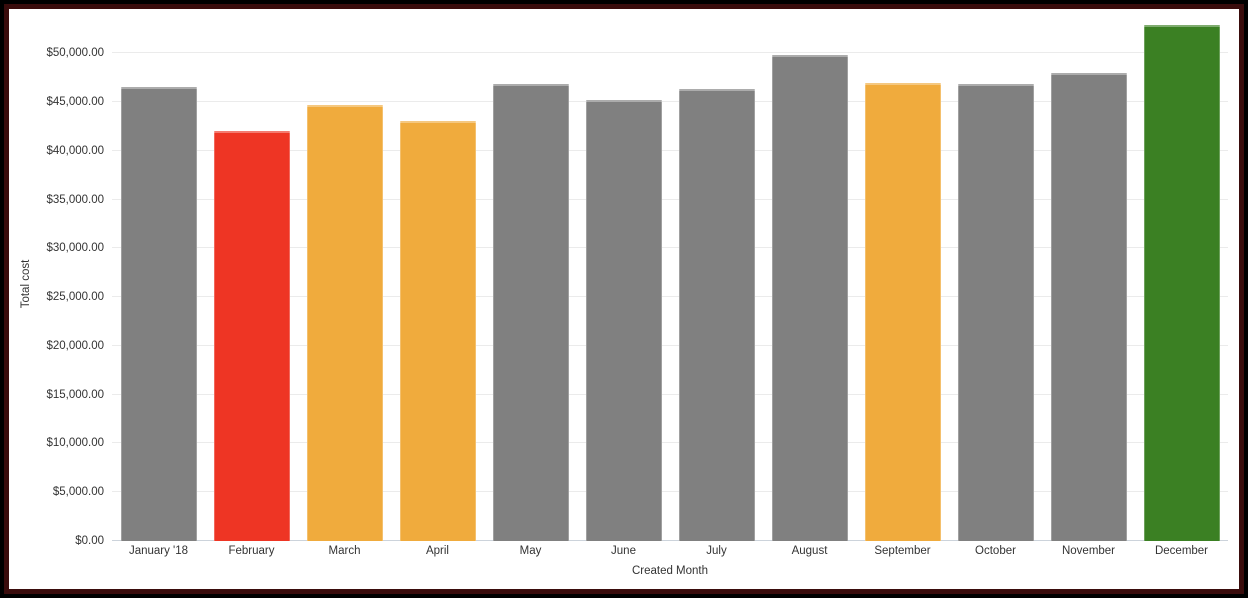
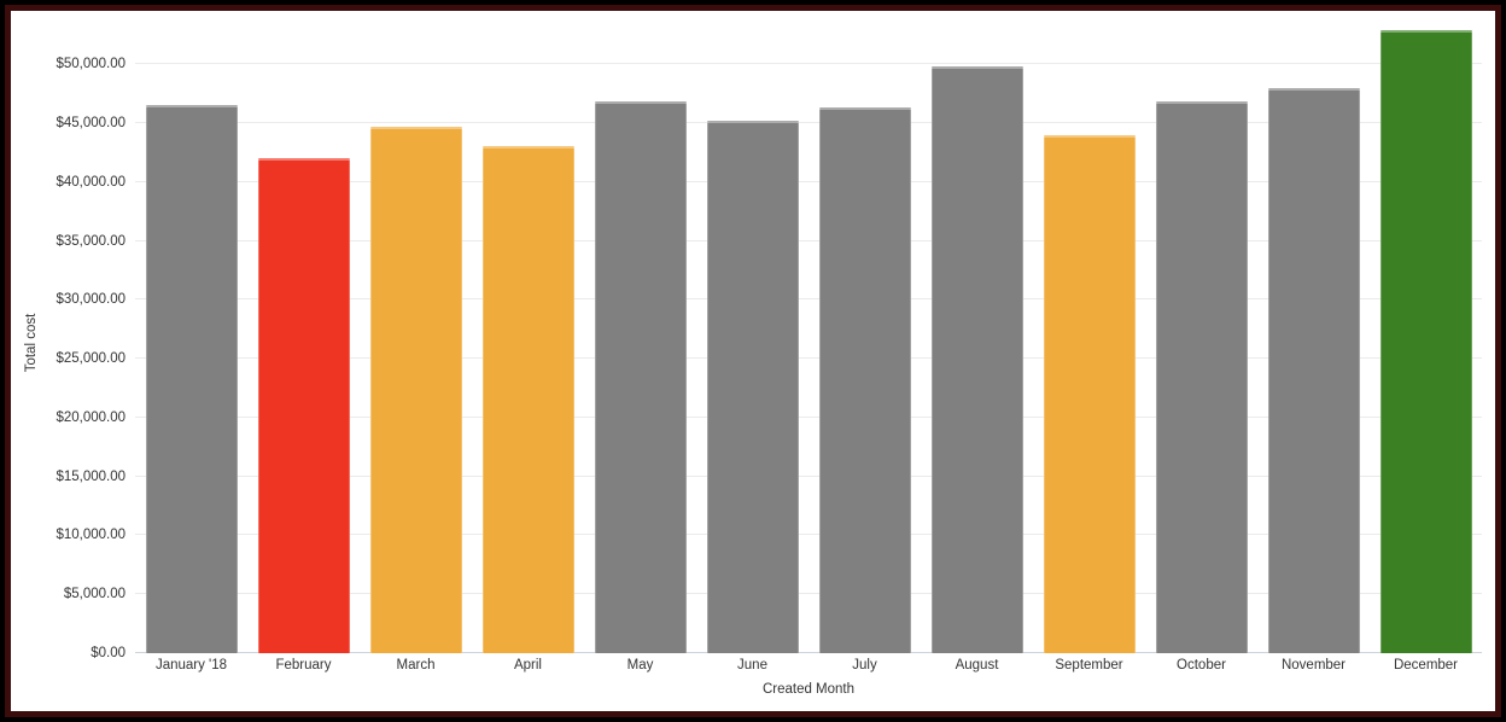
September: $47000 -> $44000
